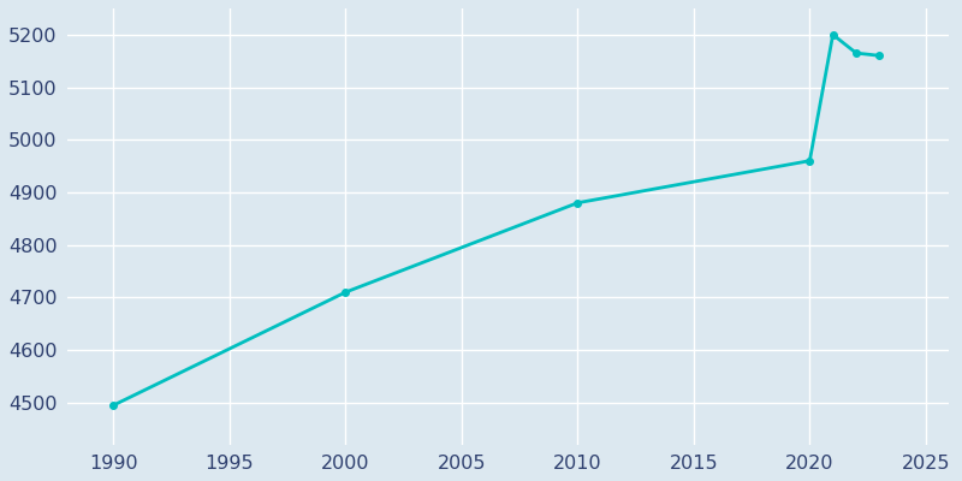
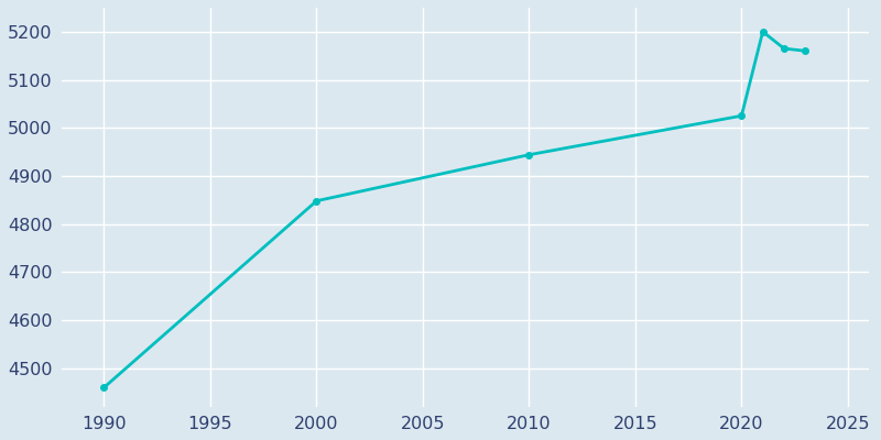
1990: 4495 -> 4460
2000: 4710 -> 4848
2010: 4880 -> 4944
2020: 4960 -> 5025
